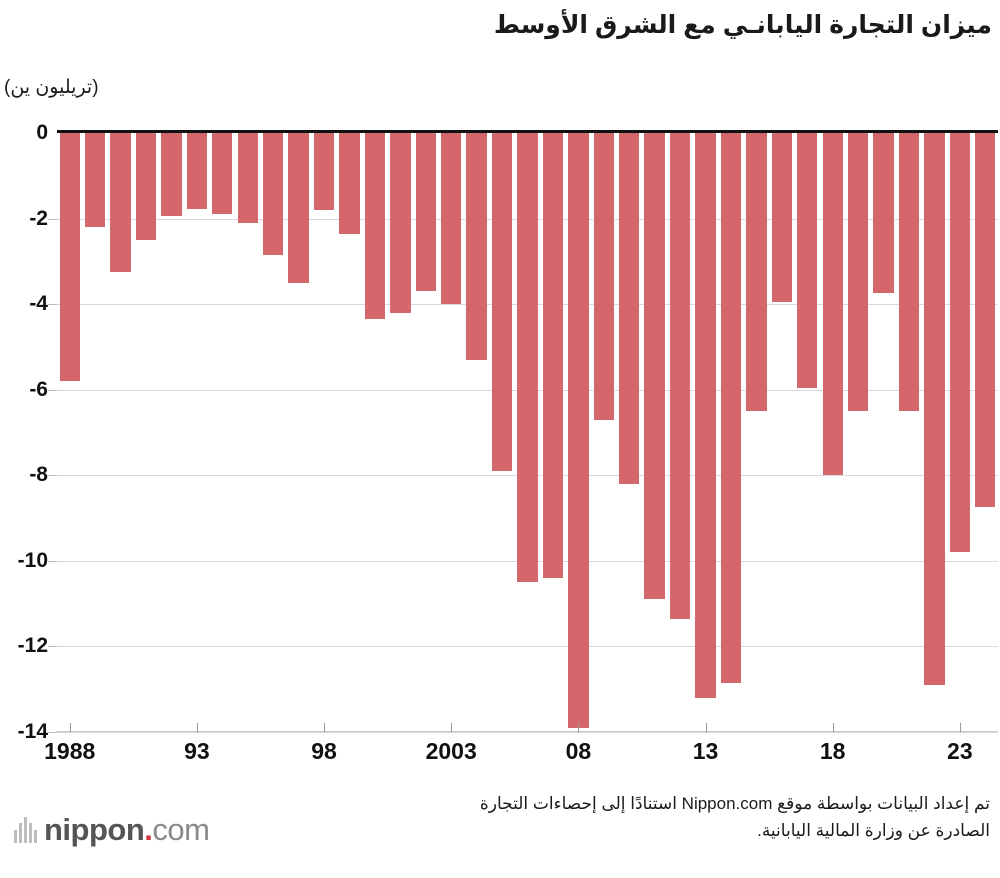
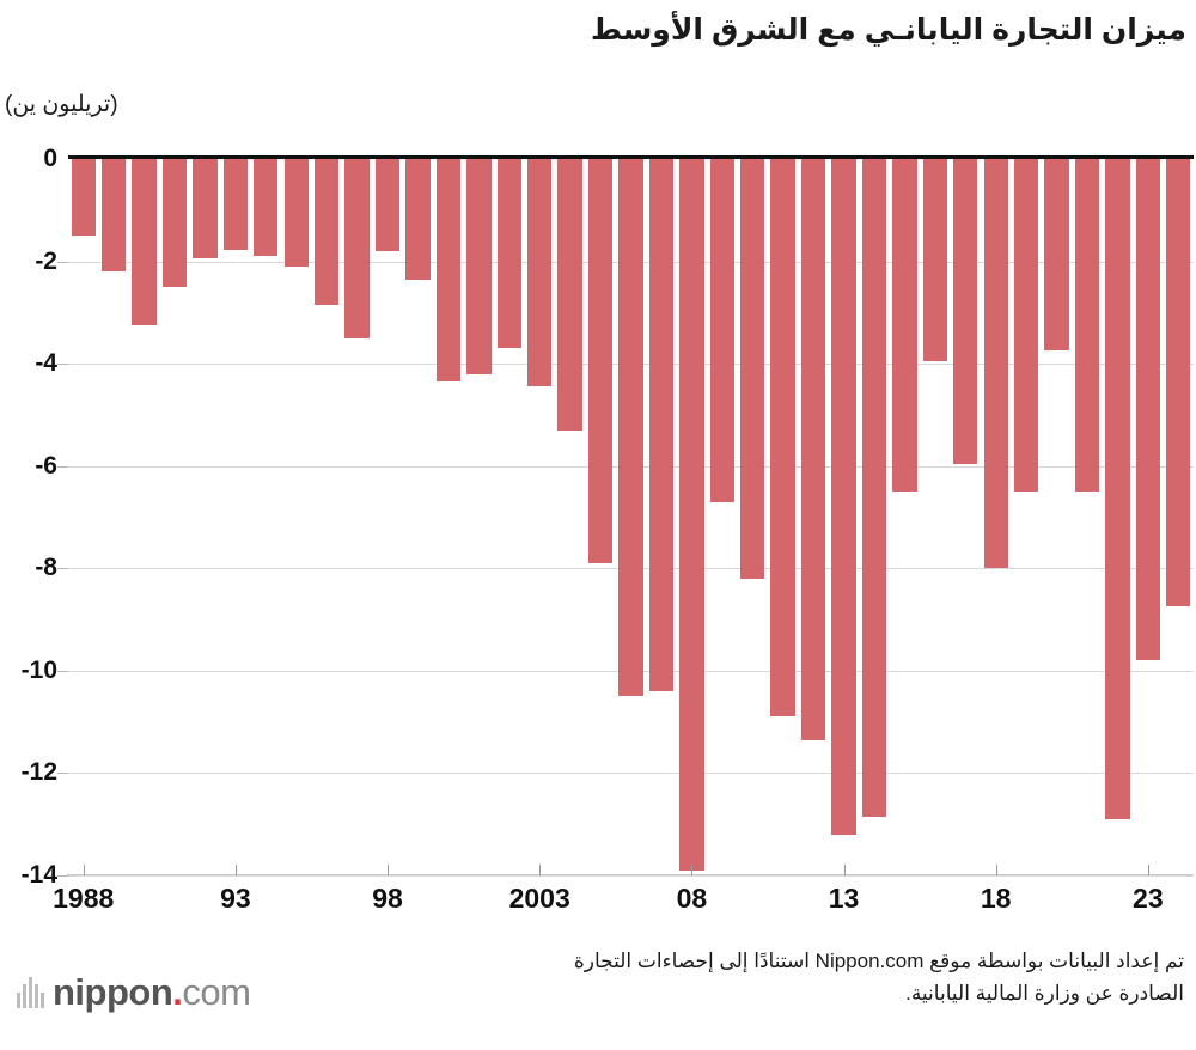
1988: -5.8 -> -1.5
2003: -4.0 -> -4.5
